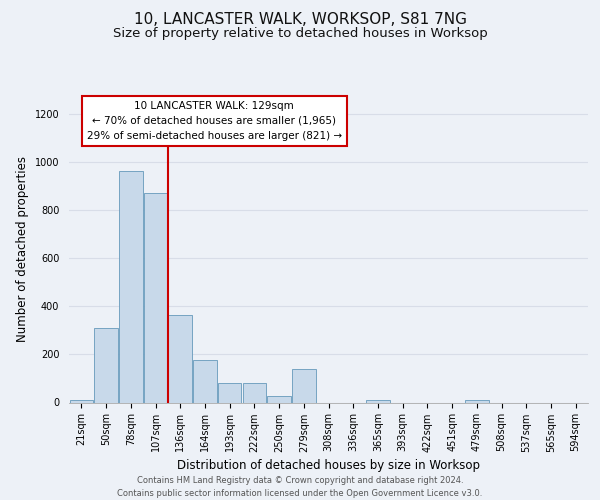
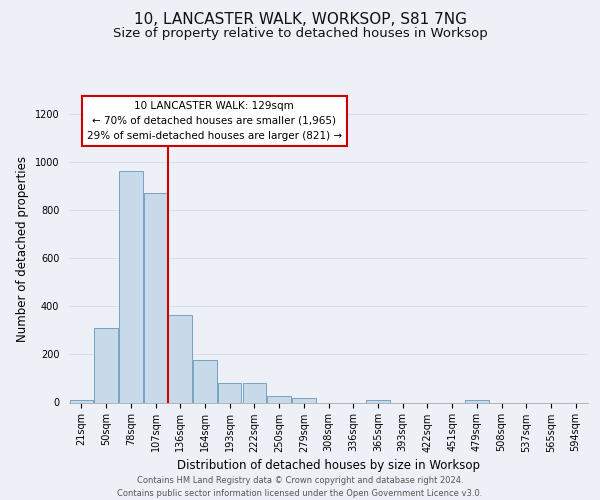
279sqm: 140 -> 18
